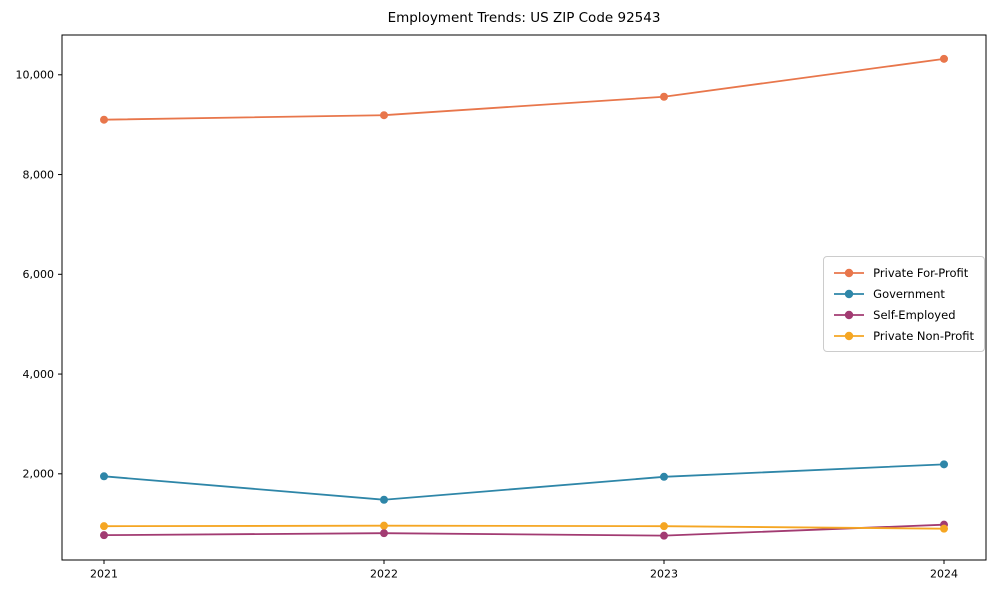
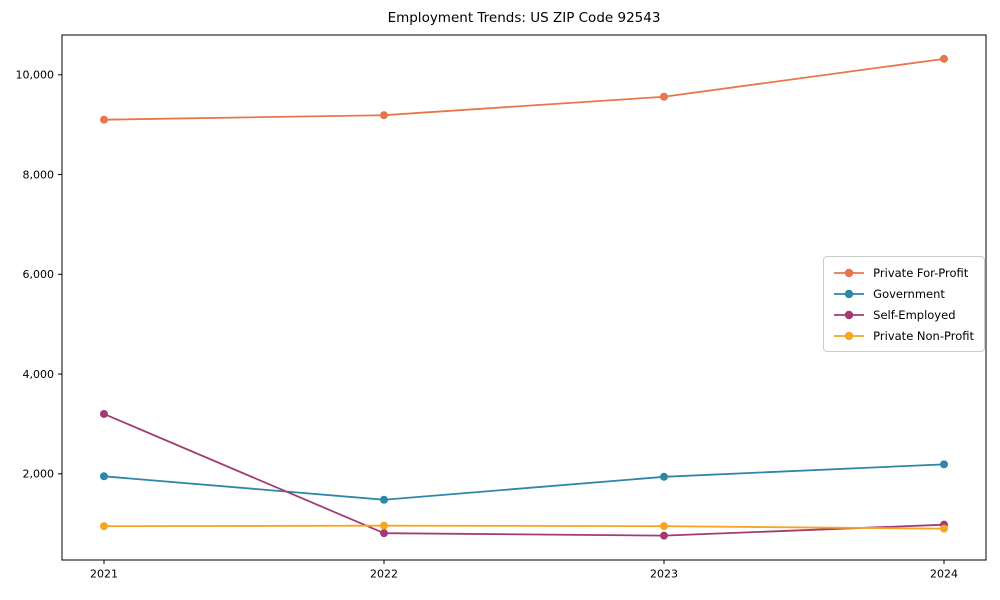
Self-Employed/2021: 800 -> 3200
